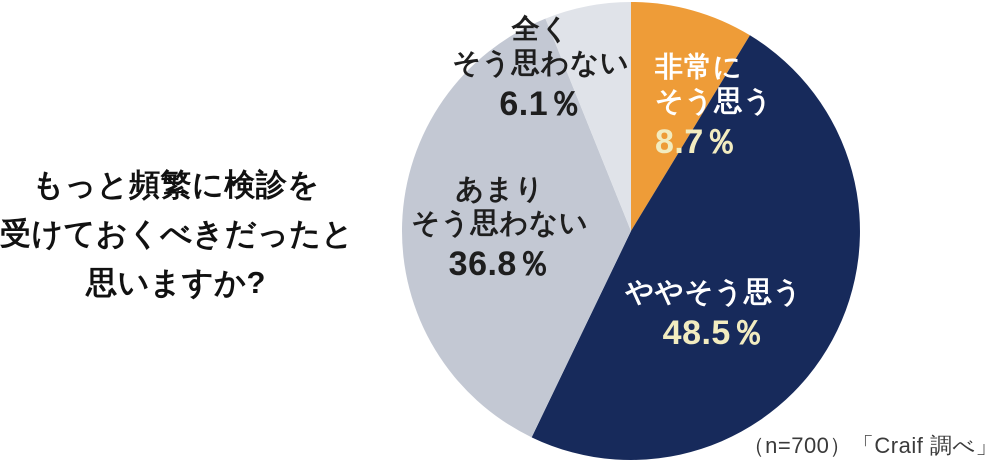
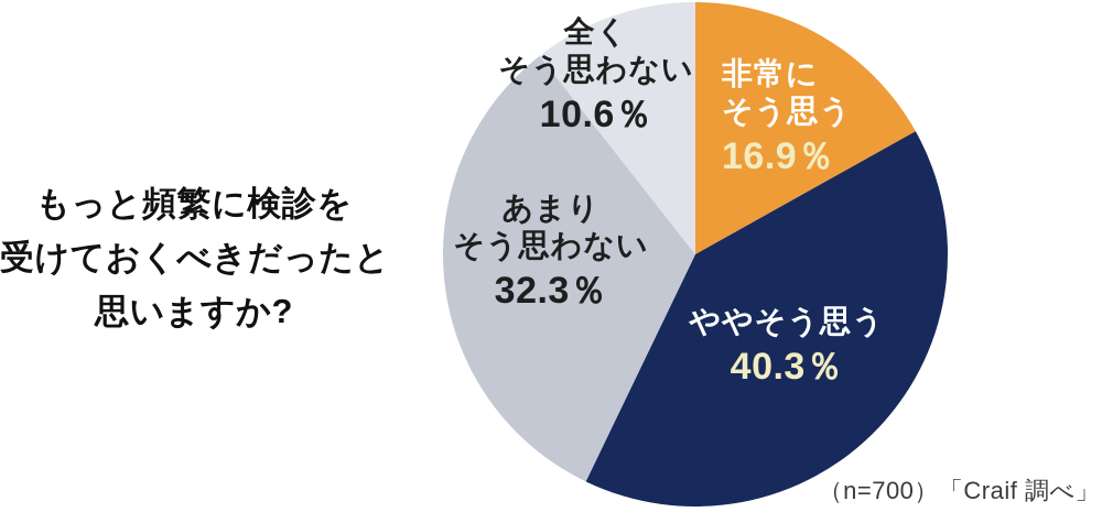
非常にそう思う: 8.7 -> 16.9
ややそう思う: 48.5 -> 40.3
あまりそう思わない: 36.8 -> 32.3
全くそう思わない: 6.1 -> 10.6
